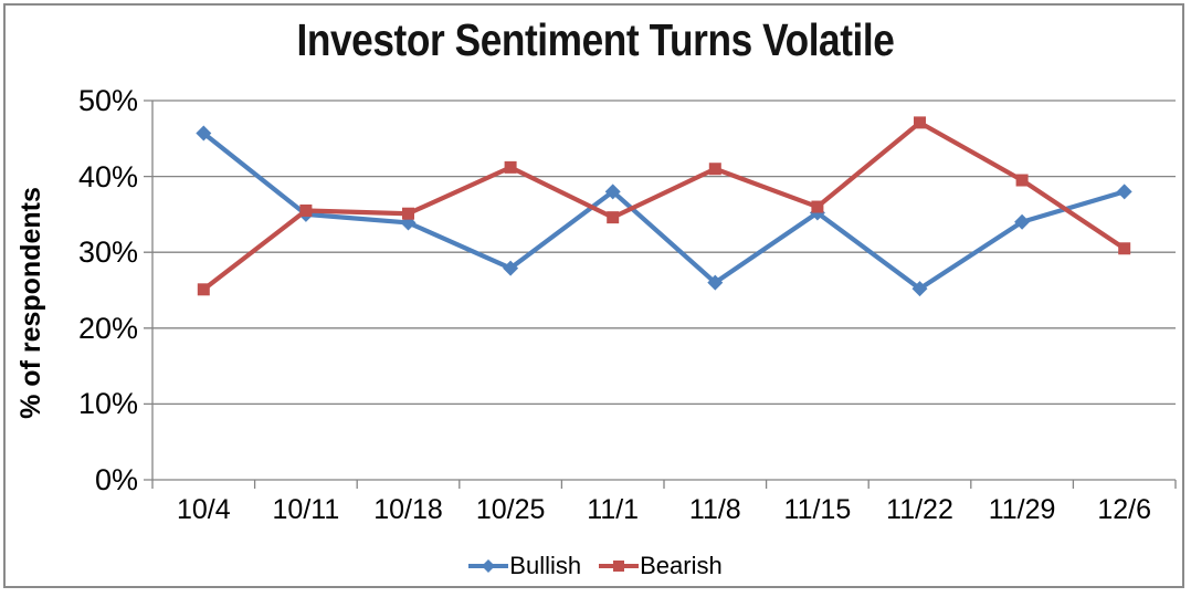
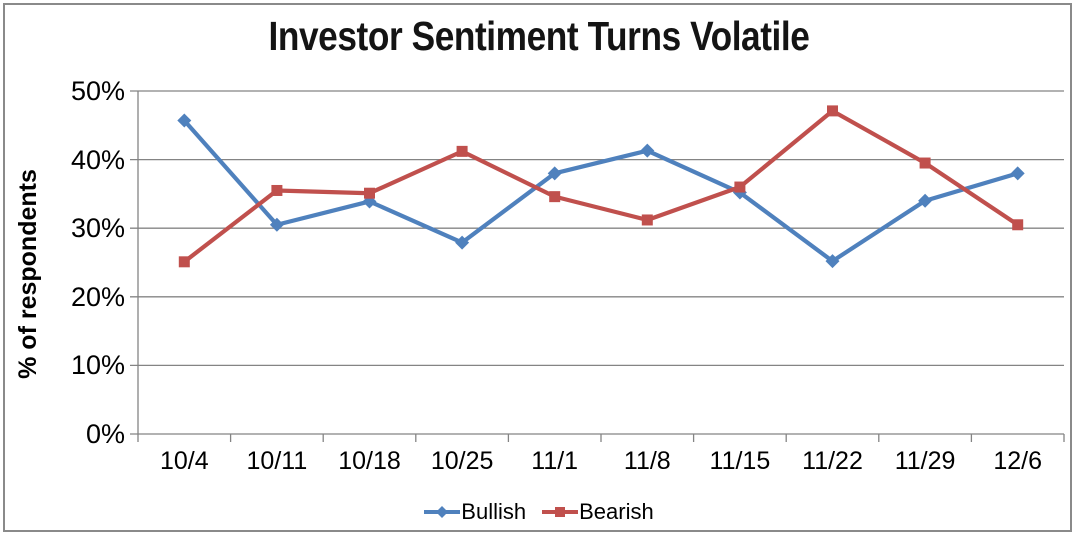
Bullish/10/11: 35% -> 30%
Bullish/11/8: 26% -> 41%
Bearish/11/8: 41% -> 31%
